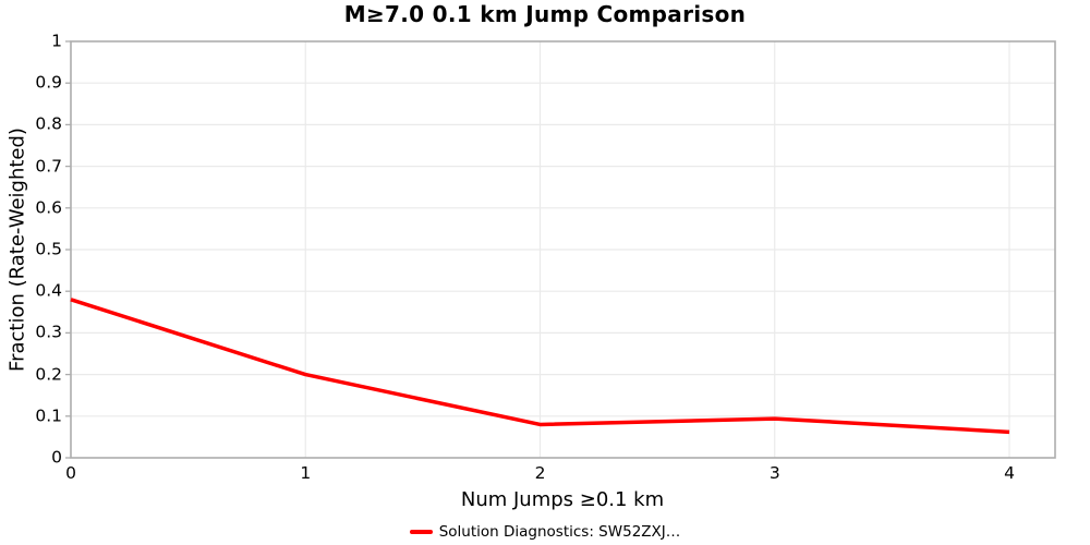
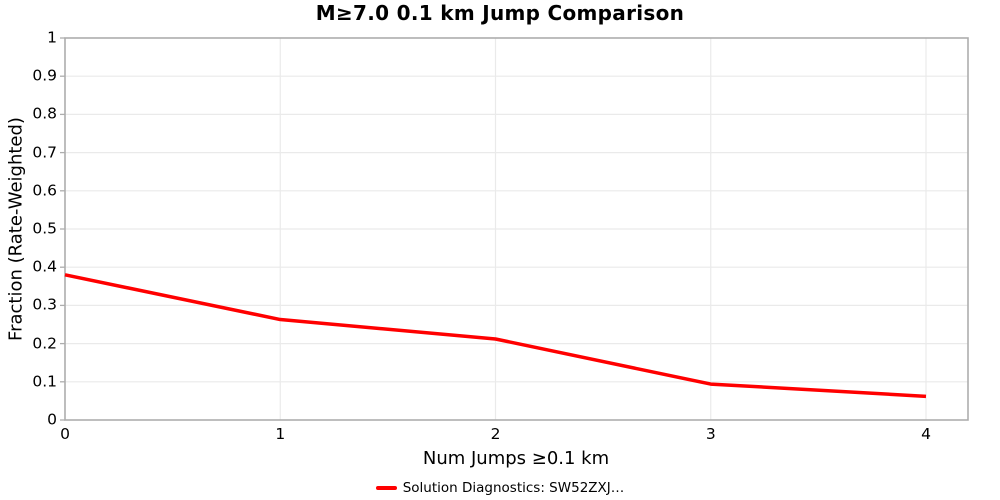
1: 0.20 -> 0.26
2: 0.08 -> 0.21
